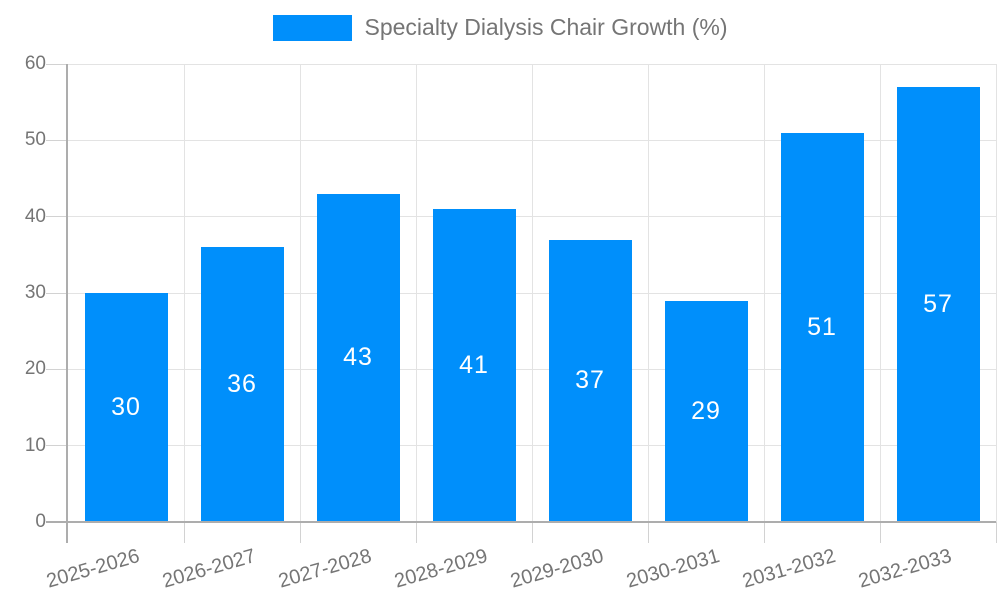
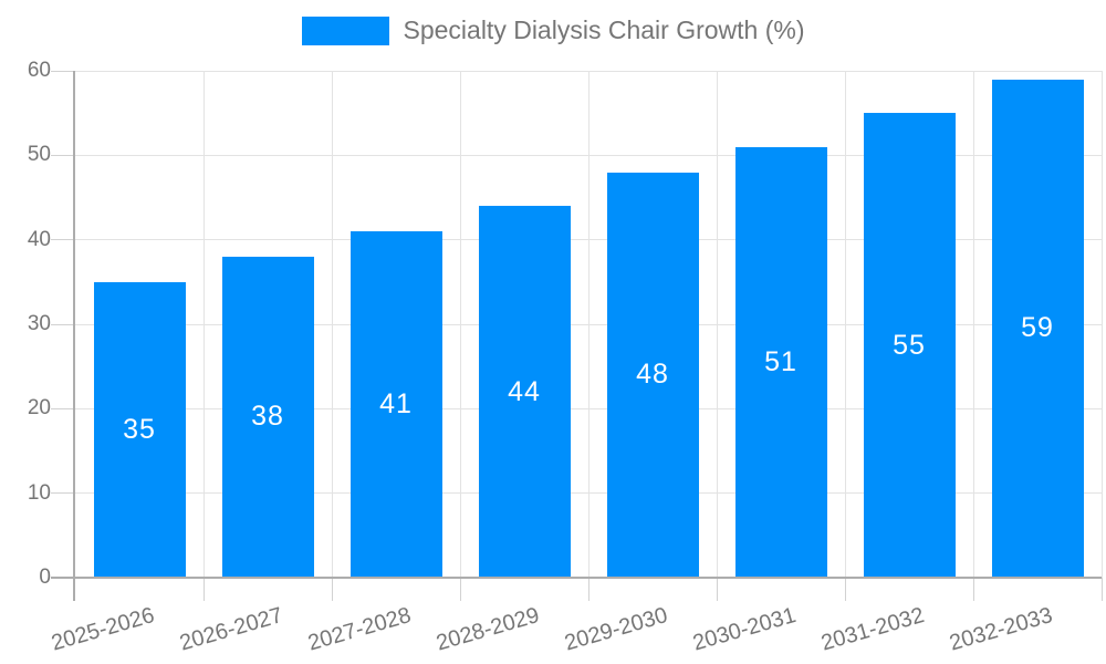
2025-2026: 30 -> 35
2026-2027: 36 -> 38
2027-2028: 43 -> 41
2028-2029: 41 -> 44
2029-2030: 37 -> 48
2030-2031: 29 -> 51
2031-2032: 51 -> 55
2032-2033: 57 -> 59
